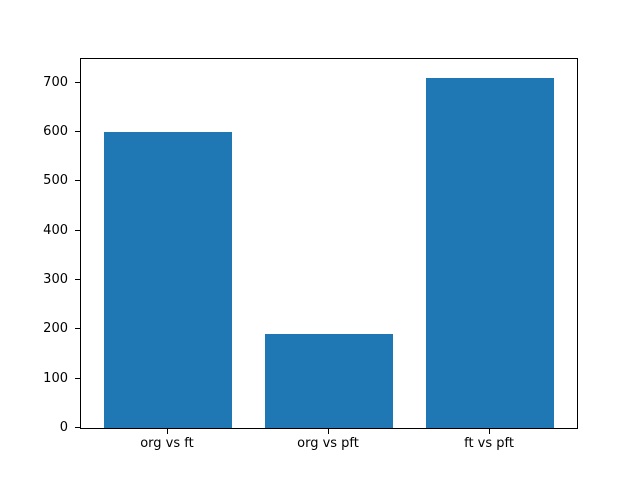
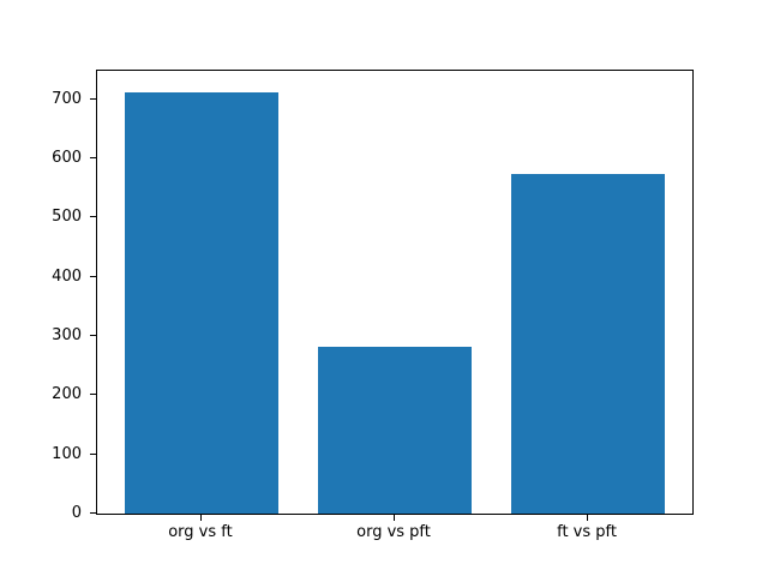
org vs ft: 600 -> 710
org vs pft: 190 -> 280
ft vs pft: 710 -> 570
